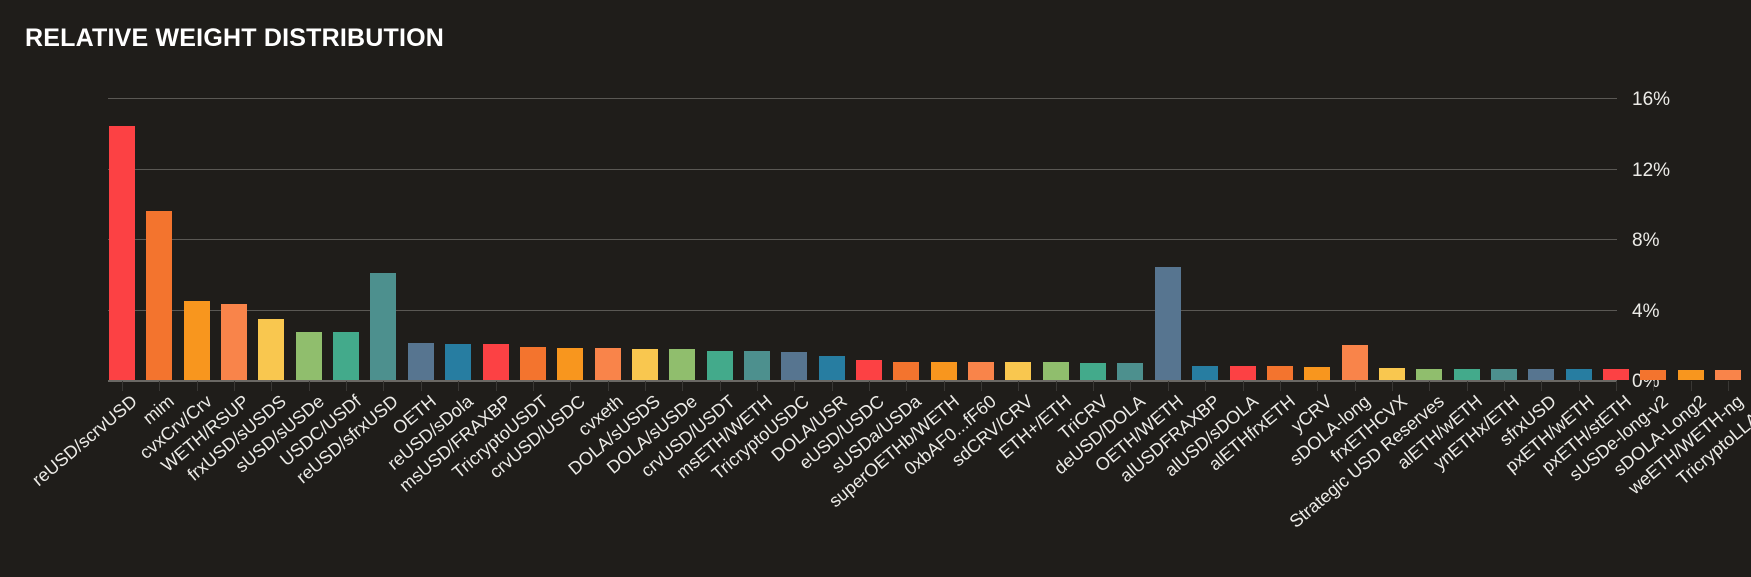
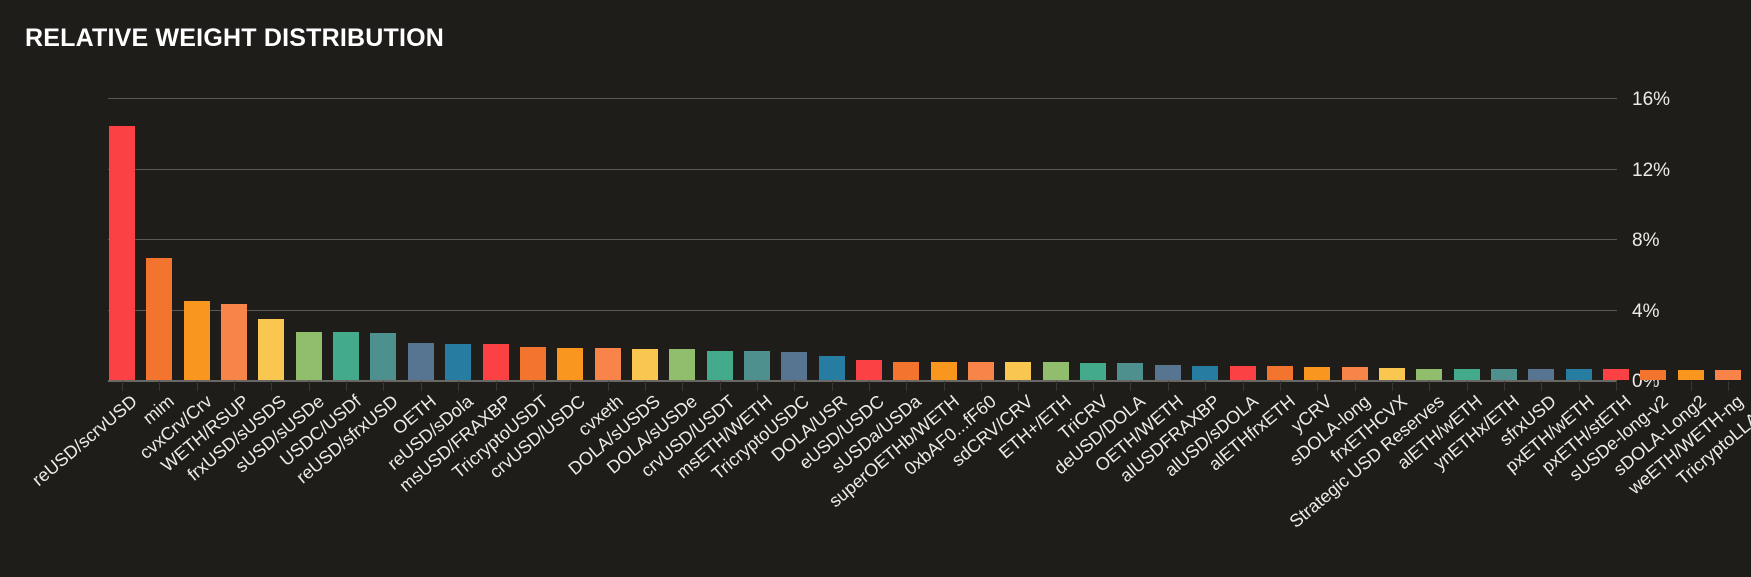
mim: 9.6% -> 6.9%
reUSD/sfrxUSD: 6.1% -> 2.6%
OETH/WETH: 6.4% -> 0.8%
sDOLA-long: 2.0% -> 0.8%
